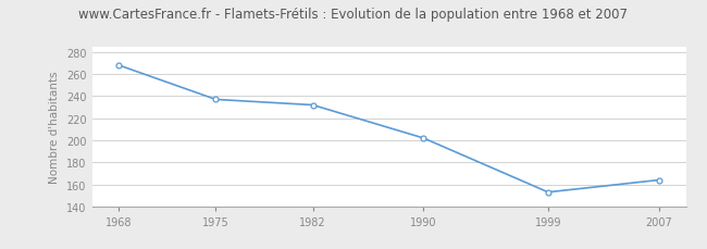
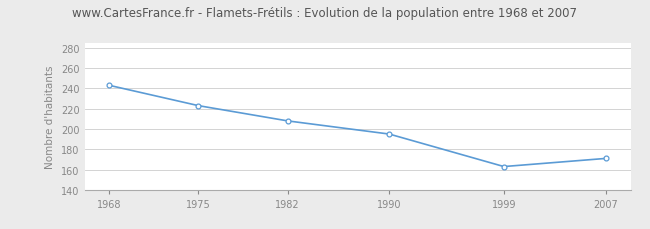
1968: 268 -> 243
1975: 237 -> 223
1982: 232 -> 208
1990: 202 -> 195
1999: 153 -> 163
2007: 164 -> 171
